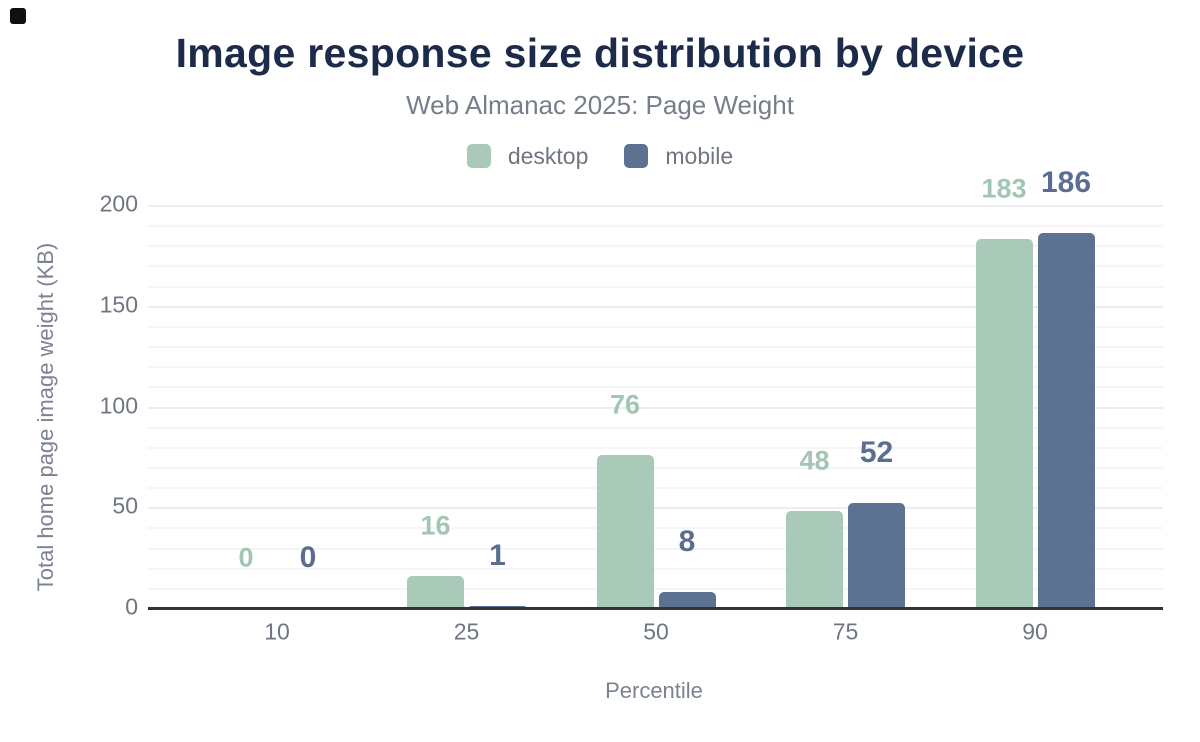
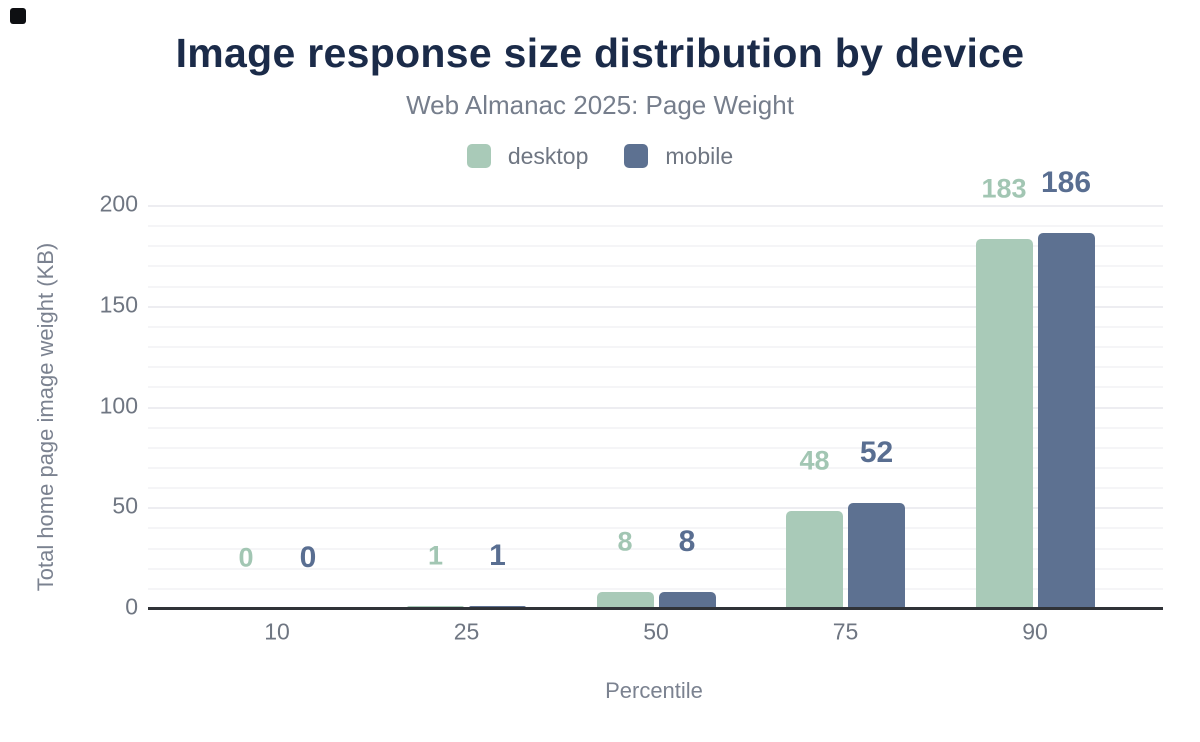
desktop/25: 16 -> 1
desktop/50: 76 -> 8
